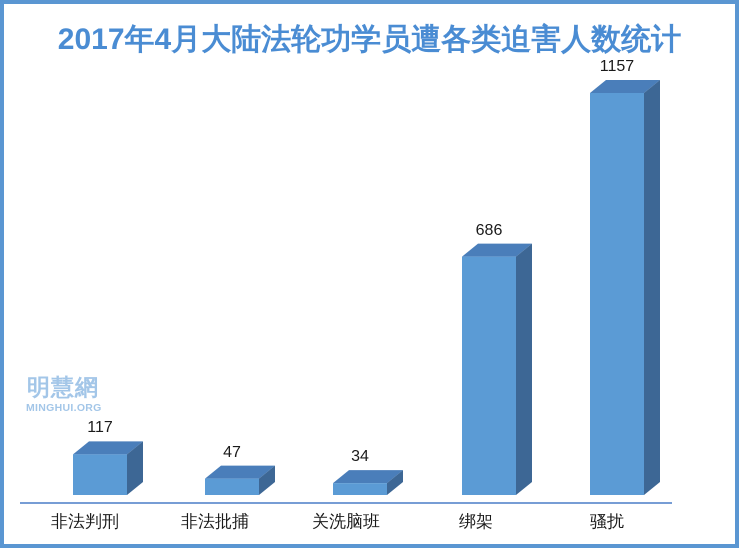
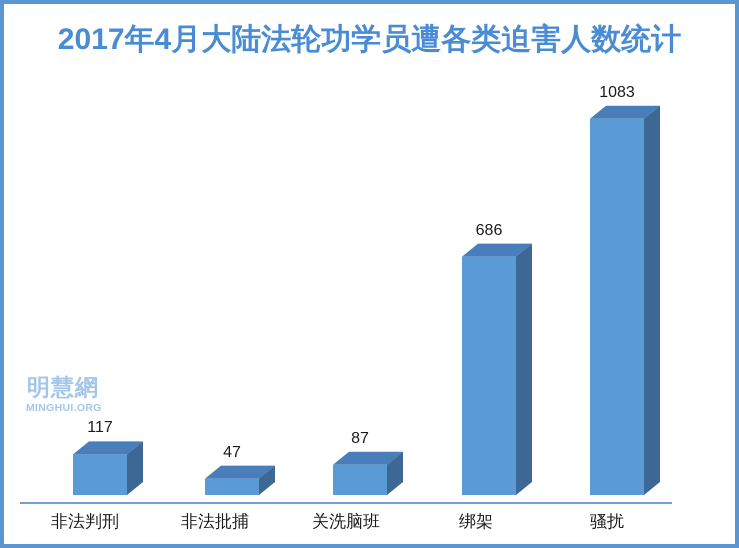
关洗脑班: 34 -> 87
骚扰: 1157 -> 1083
